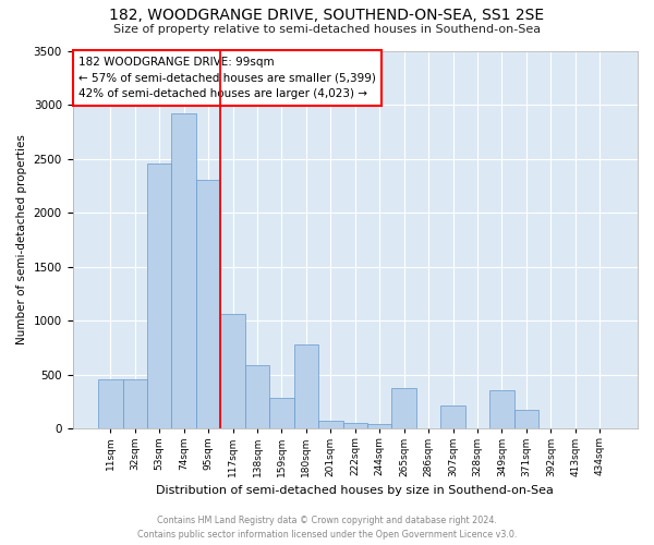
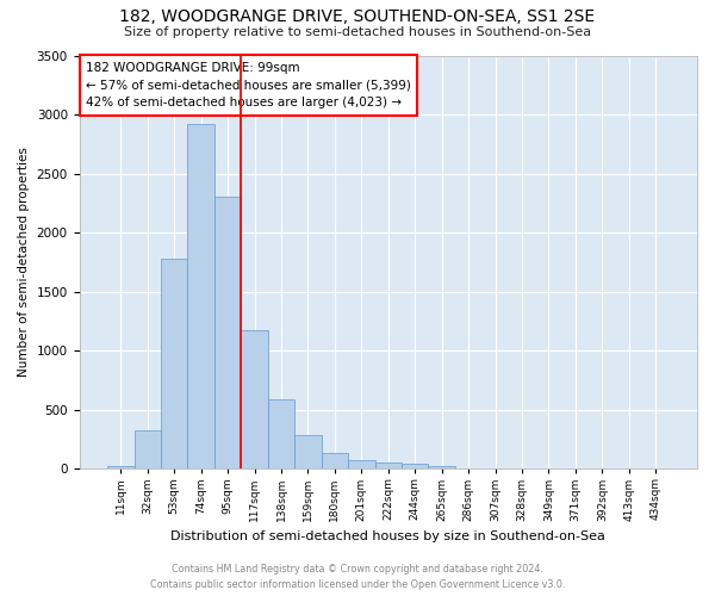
11sqm: 460 -> 20
32sqm: 460 -> 330
53sqm: 2460 -> 1780
117sqm: 1060 -> 1180
180sqm: 780 -> 130
265sqm: 380 -> 20
307sqm: 220 -> 0
349sqm: 360 -> 0
371sqm: 180 -> 0
